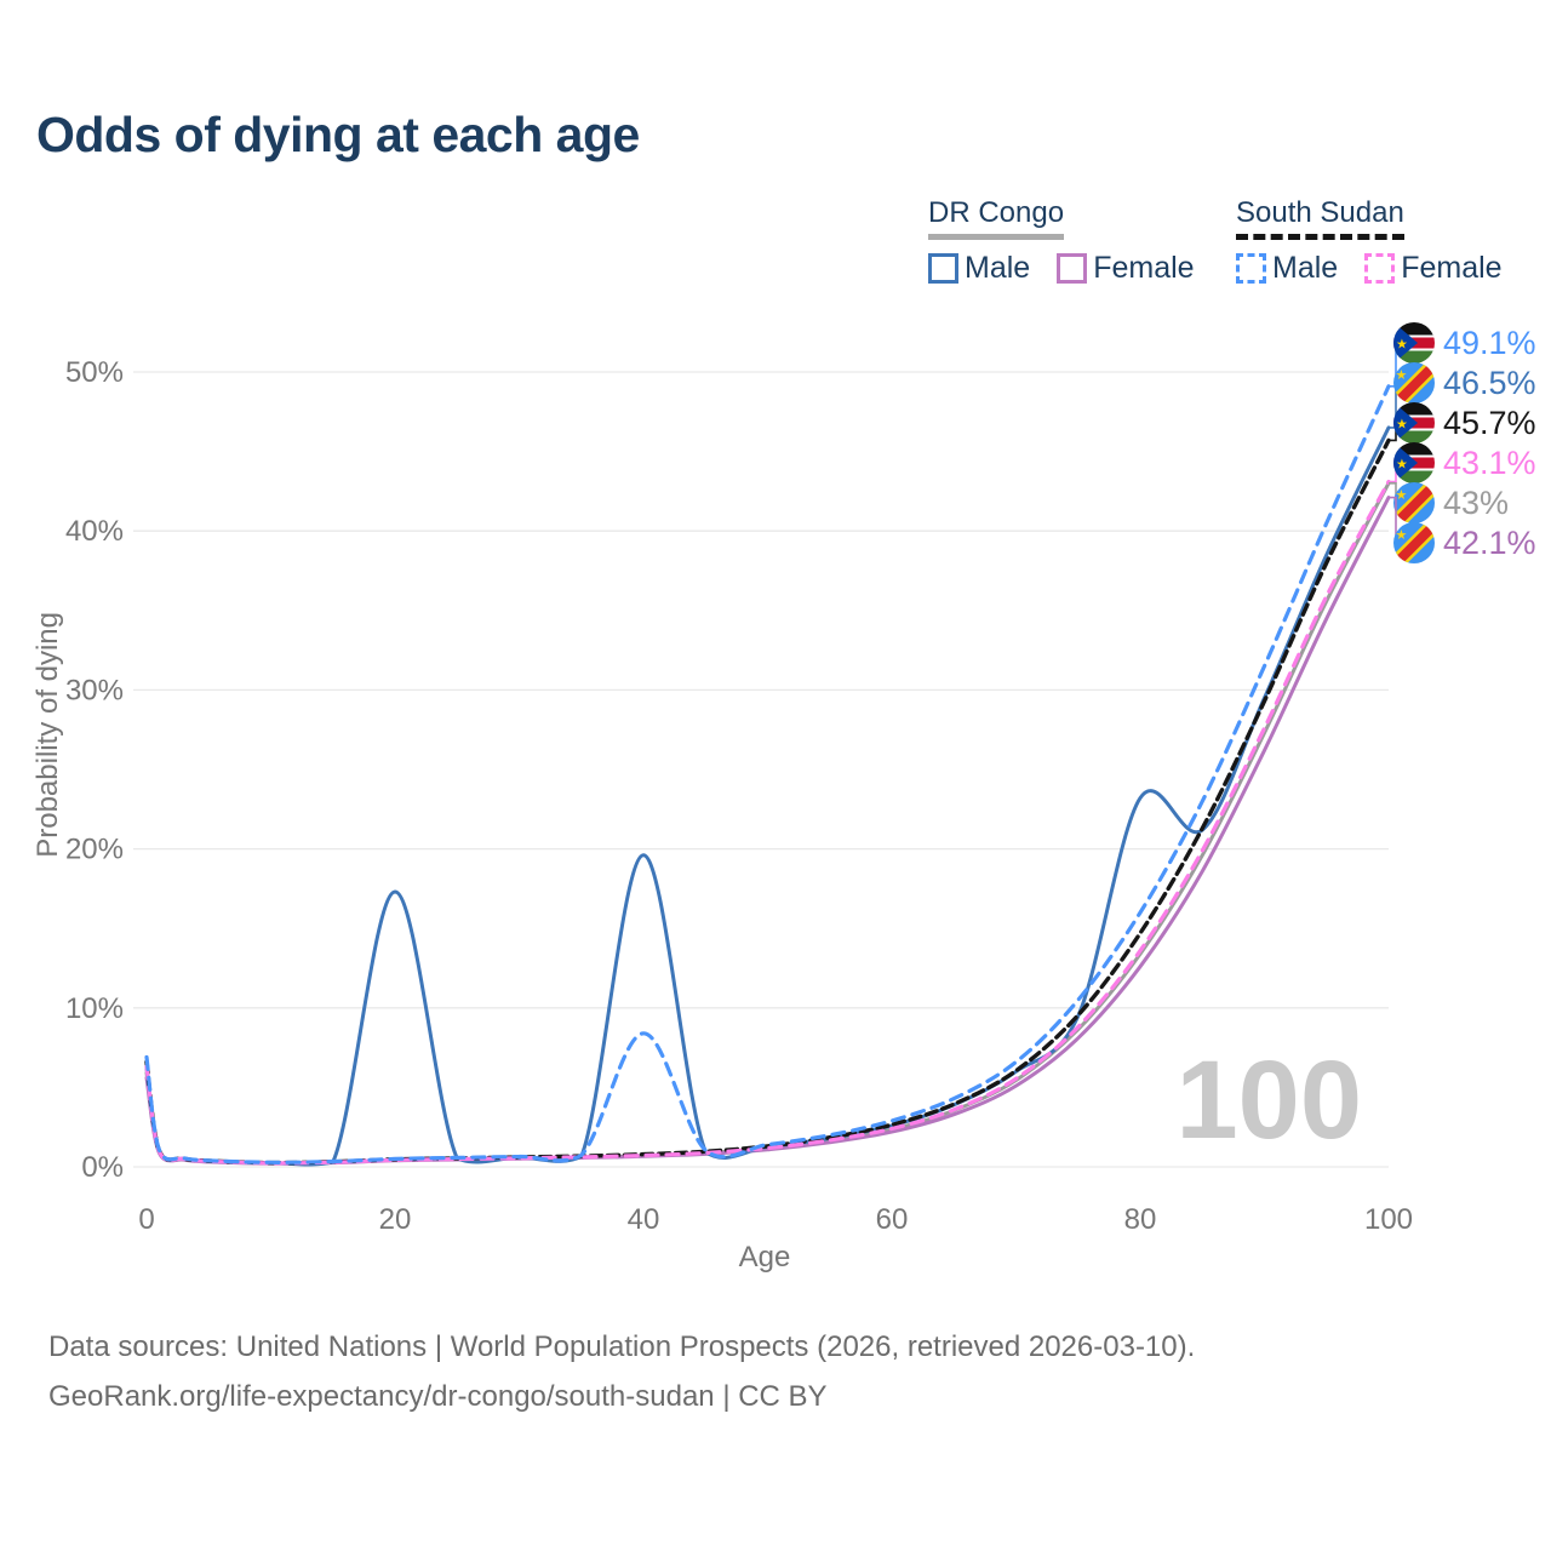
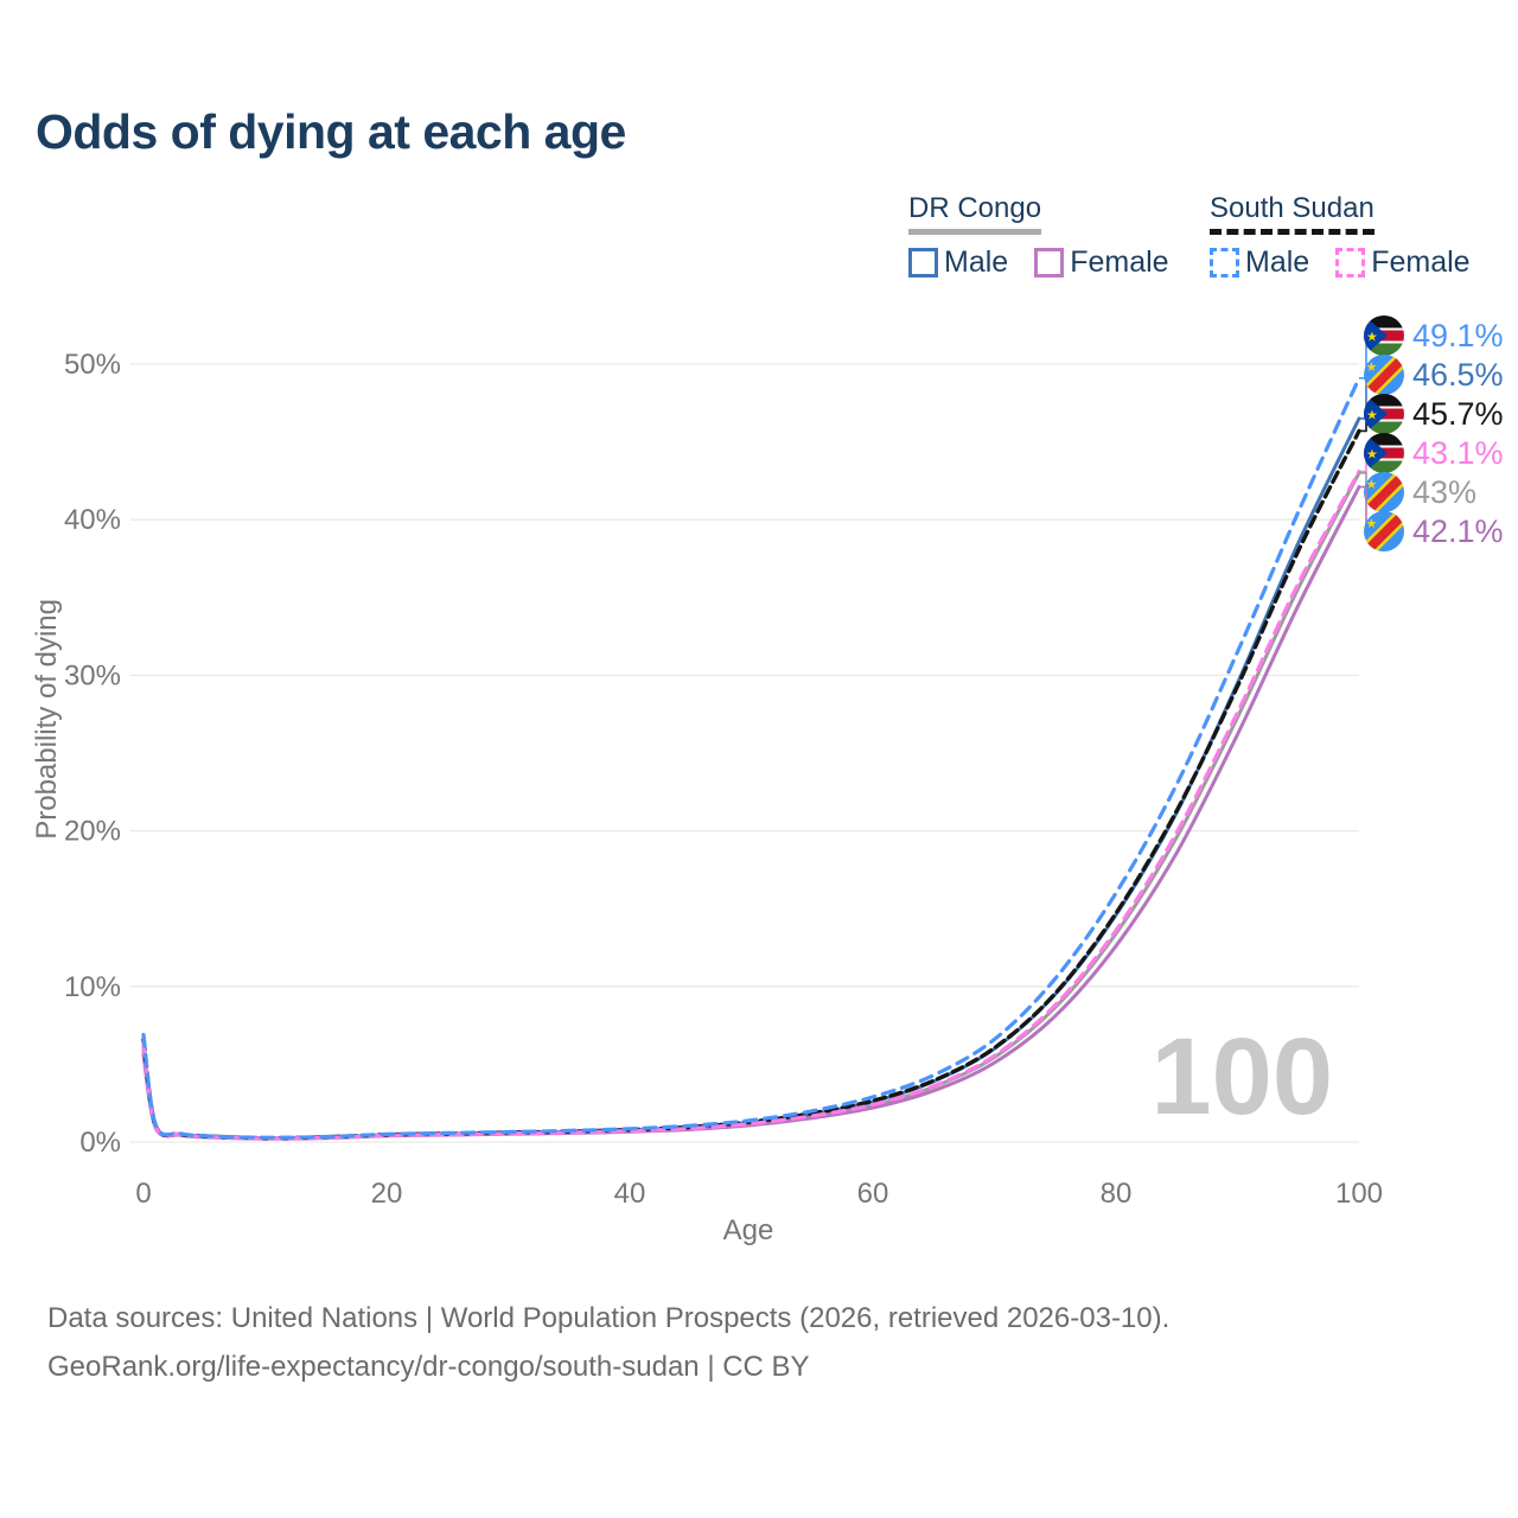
DR Congo Male/20: 17.3% -> 0.5%
DR Congo Male/40: 19.6% -> 0.8%
South Sudan Male/40: 8.4% -> 0.8%
DR Congo Male/80: 23.2% -> 14.6%
